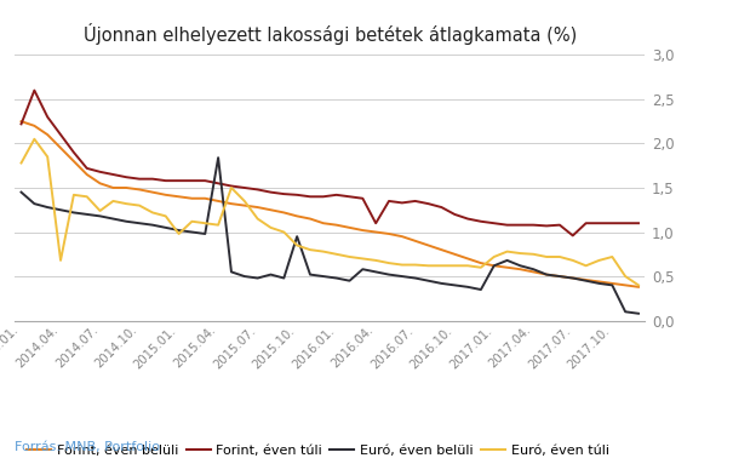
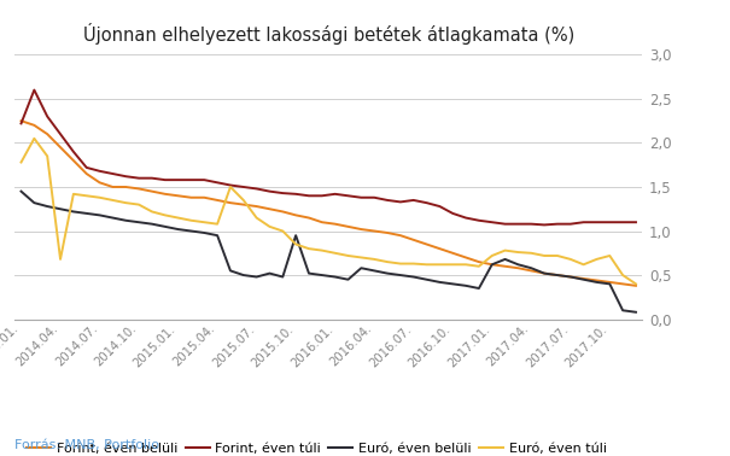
Euró, éven túli/2014.07.: 1,24 -> 1,38
Euró, éven túli/2015.01.: 0,98 -> 1,15
Euró, éven belüli/2015.04.: 1,84 -> 0,95
Forint, éven túli/2016.04.: 1,10 -> 1,38
Forint, éven túli/2017.07.: 0,96 -> 1,08
